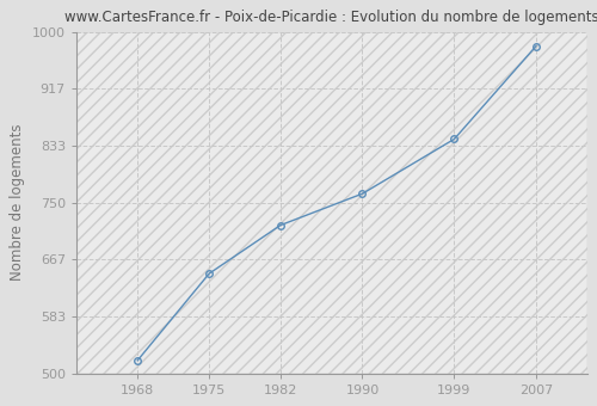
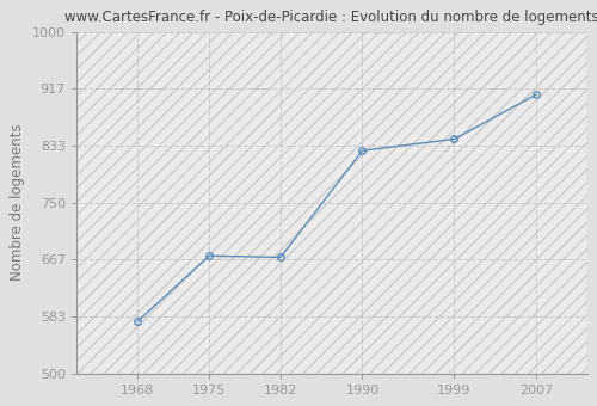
1968: 519 -> 576
1975: 646 -> 672
1982: 717 -> 670
1990: 763 -> 826
2007: 979 -> 908
